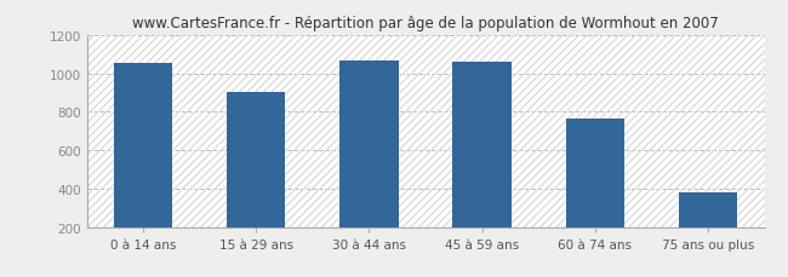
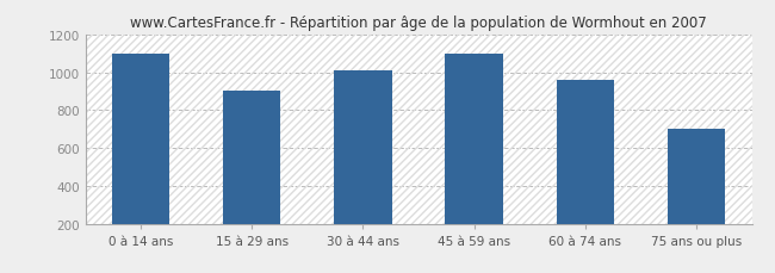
0 à 14 ans: 1050 -> 1100
30 à 44 ans: 1070 -> 1010
45 à 59 ans: 1060 -> 1100
60 à 74 ans: 760 -> 960
75 ans ou plus: 380 -> 700
